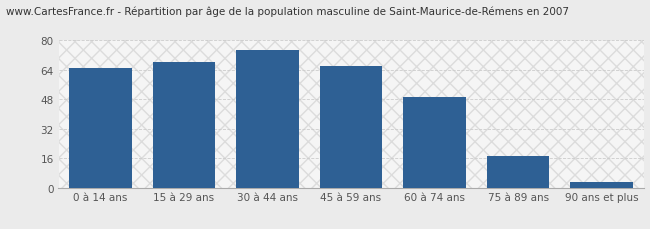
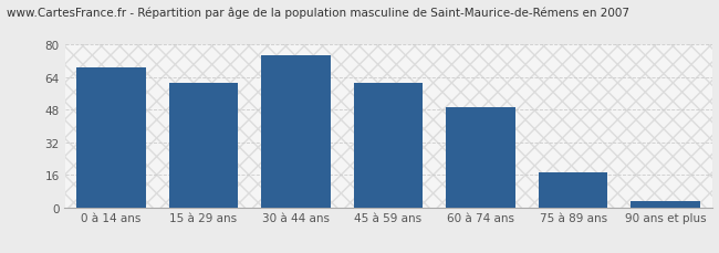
0 à 14 ans: 65 -> 69
15 à 29 ans: 68 -> 61
45 à 59 ans: 66 -> 61
